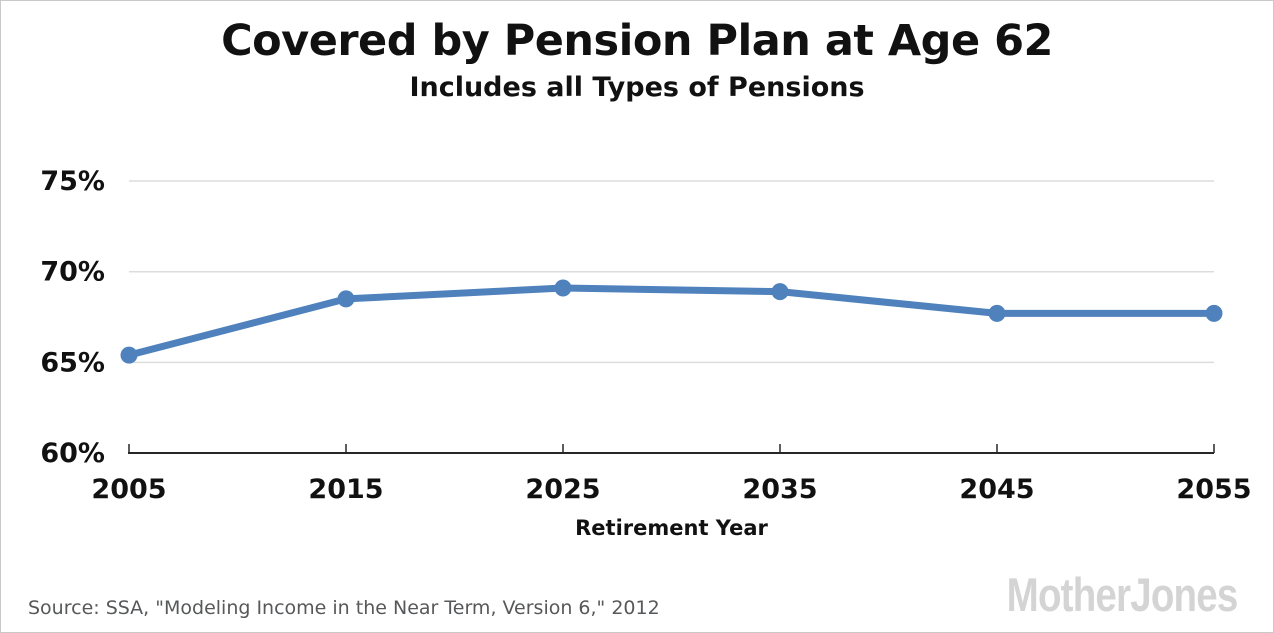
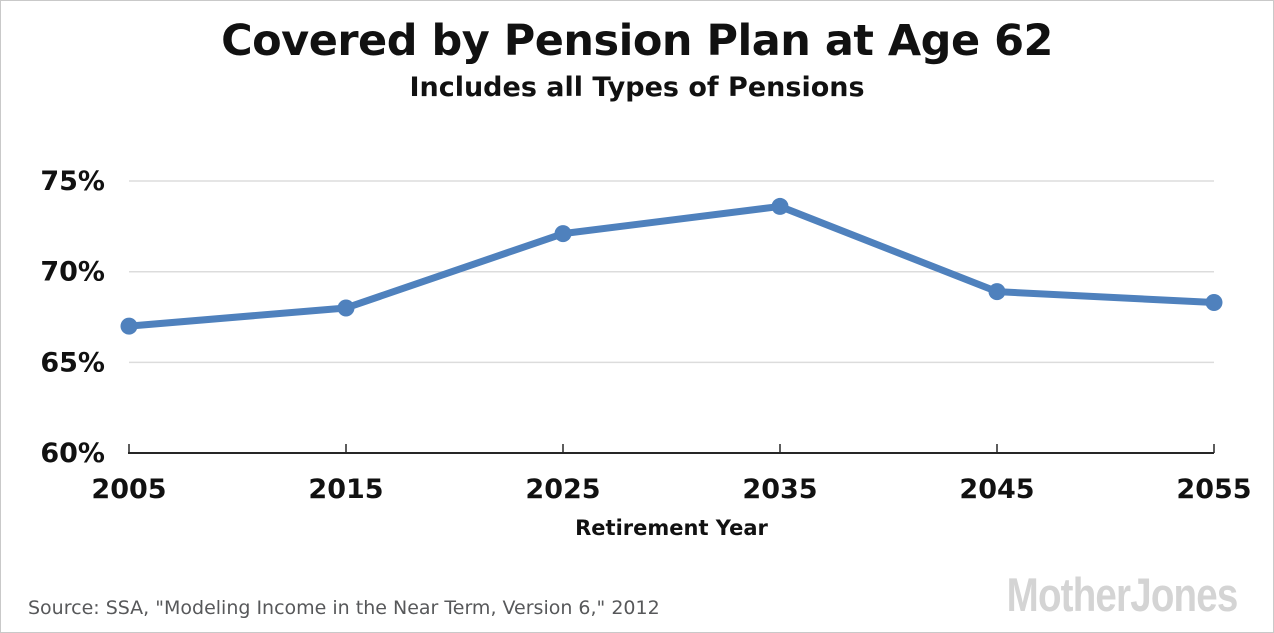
2005: 65.4% -> 67.0%
2015: 68.5% -> 68.0%
2025: 69.1% -> 72.1%
2035: 68.9% -> 73.6%
2045: 67.7% -> 68.9%
2055: 67.7% -> 68.3%
